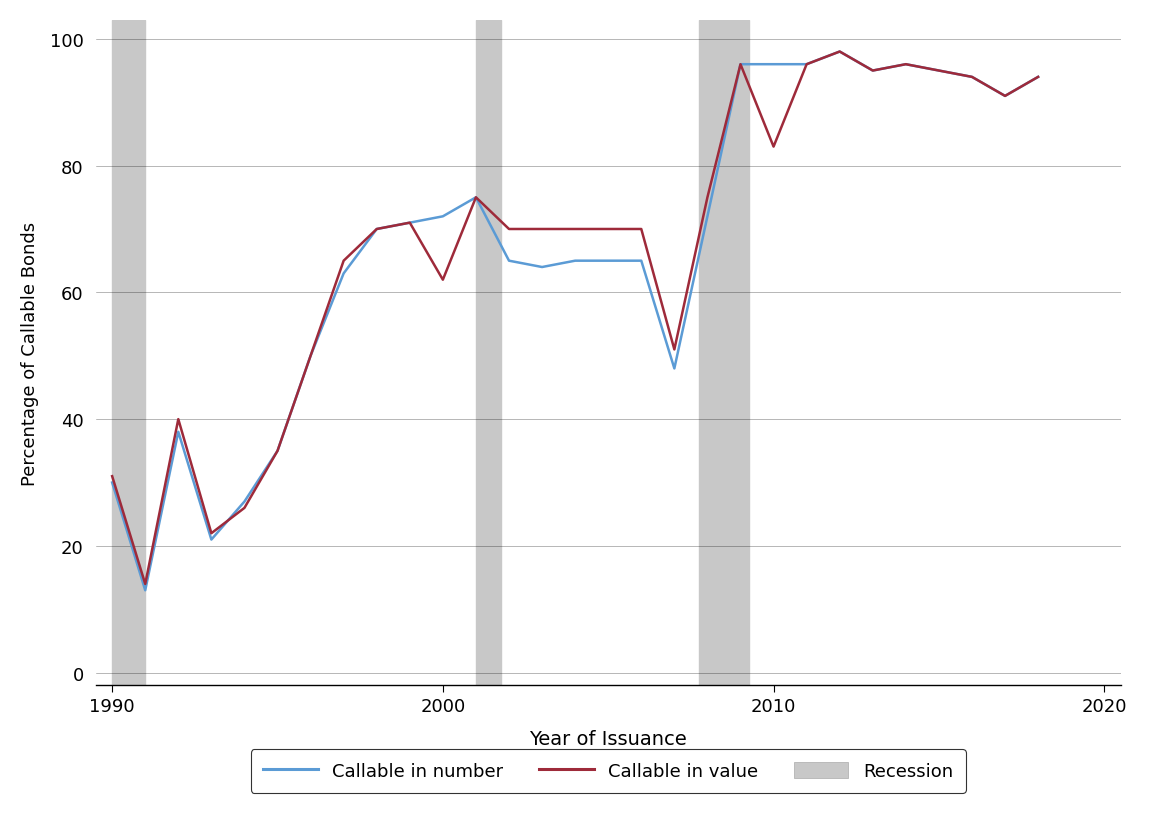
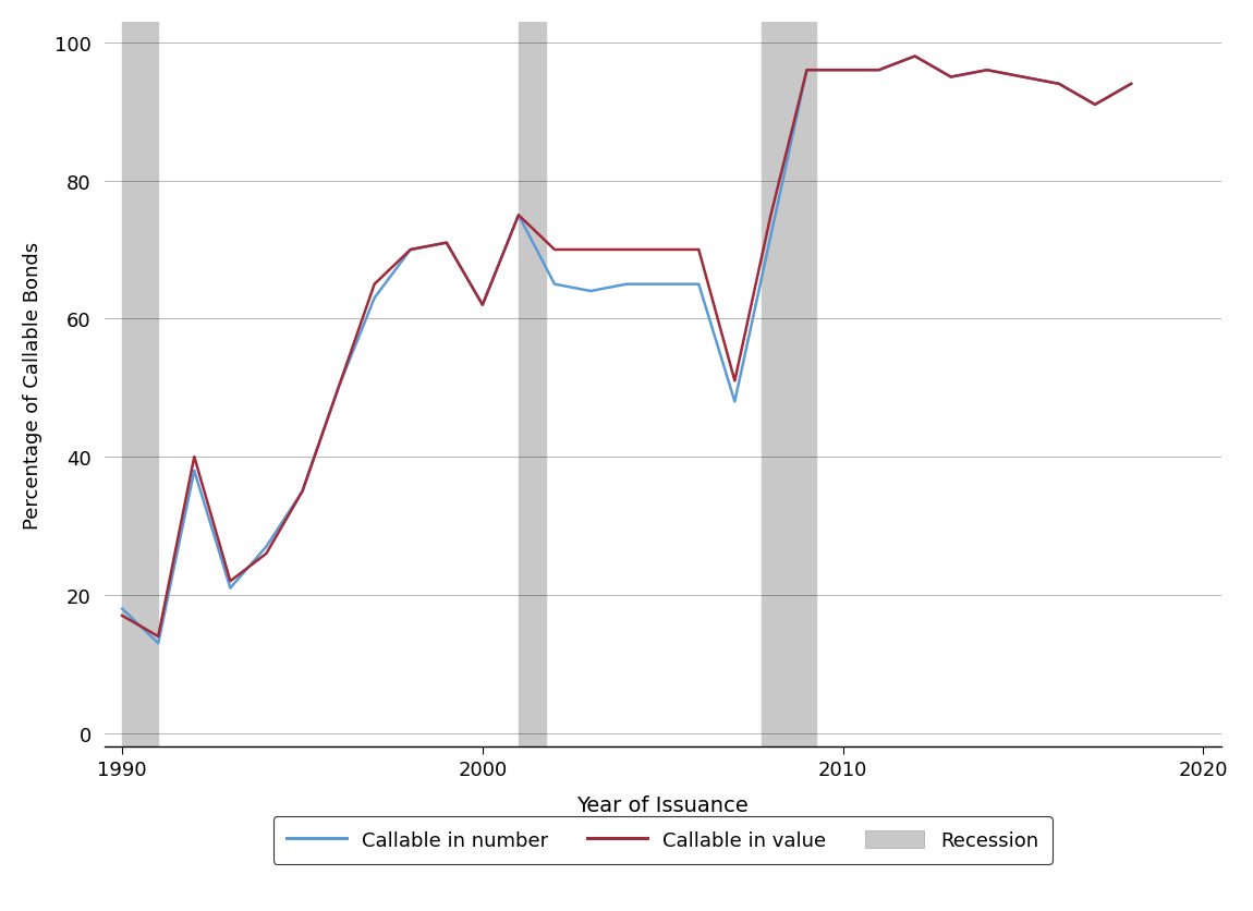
Callable in number/1990: 30 -> 18
Callable in value/1990: 31 -> 17
Callable in number/2000: 72 -> 62
Callable in value/2010: 83 -> 96
